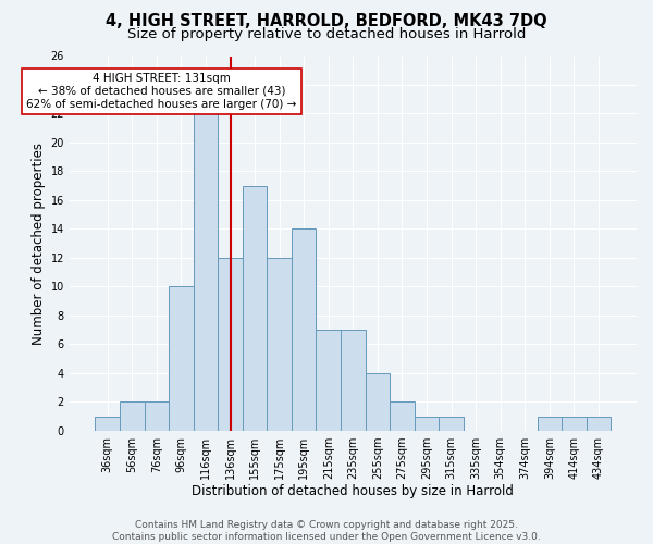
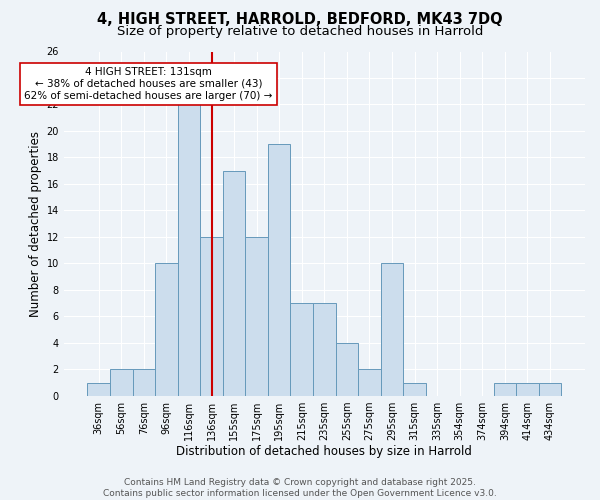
195sqm: 14 -> 19
295sqm: 1 -> 10
